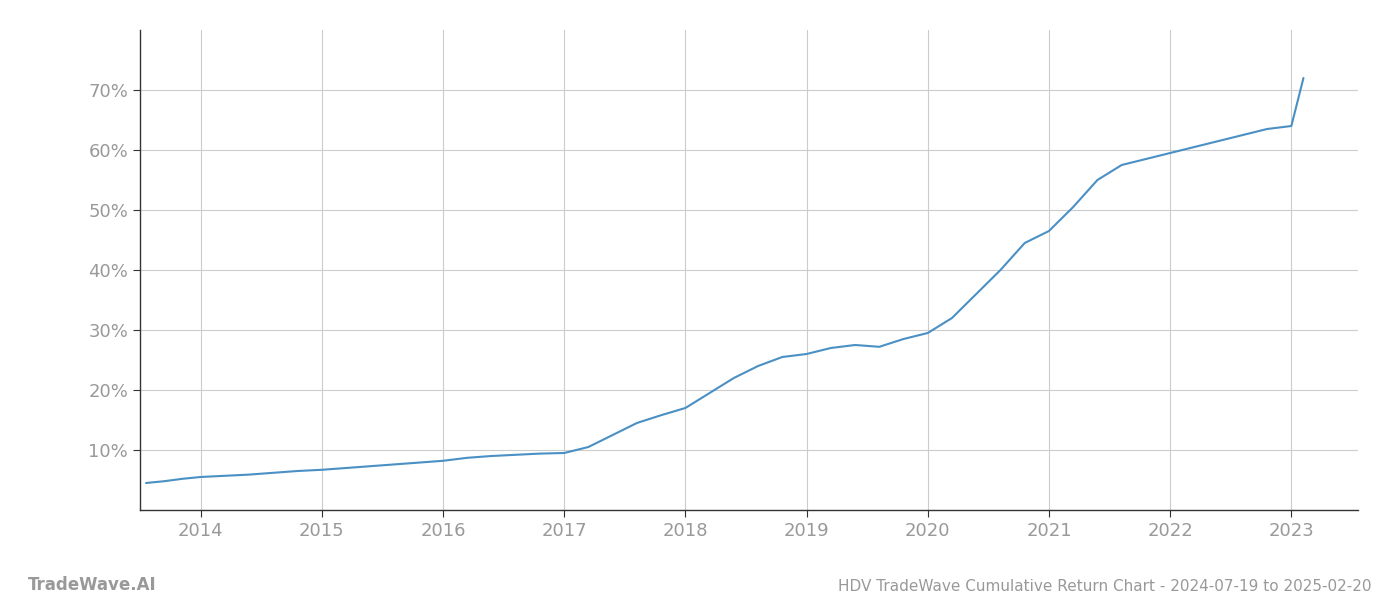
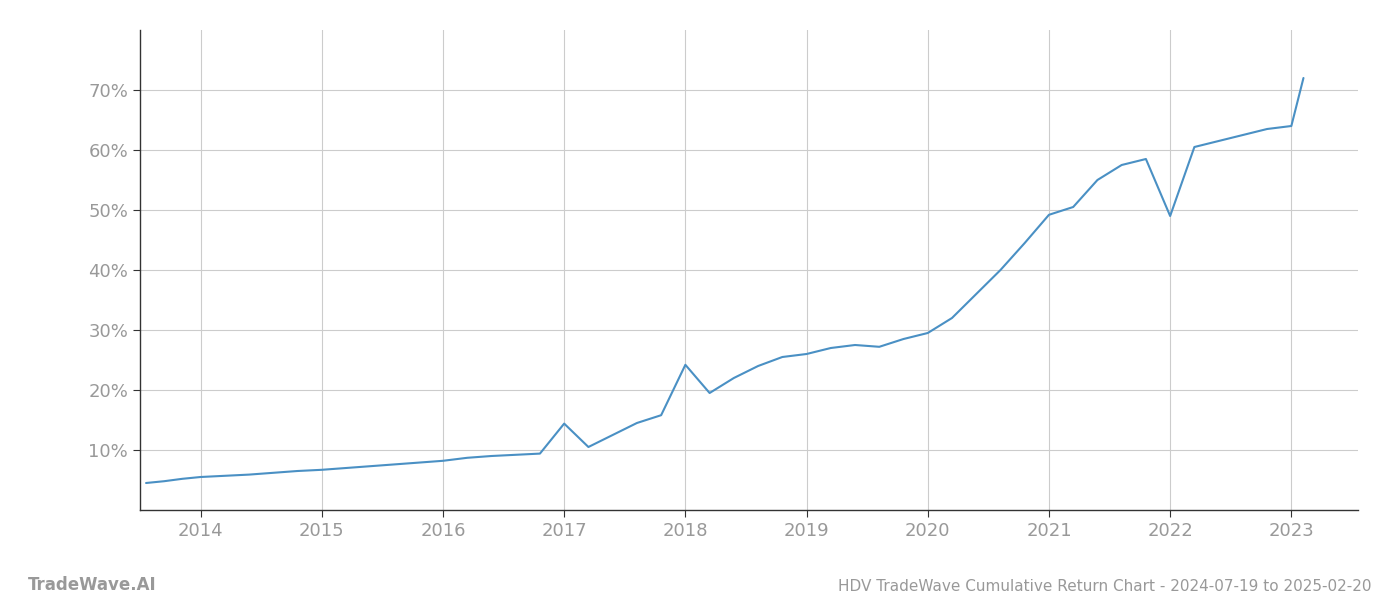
2017: 9.5% -> 14.4%
2018: 17.0% -> 24.2%
2021: 46.5% -> 49.2%
2022: 59.5% -> 49.0%
